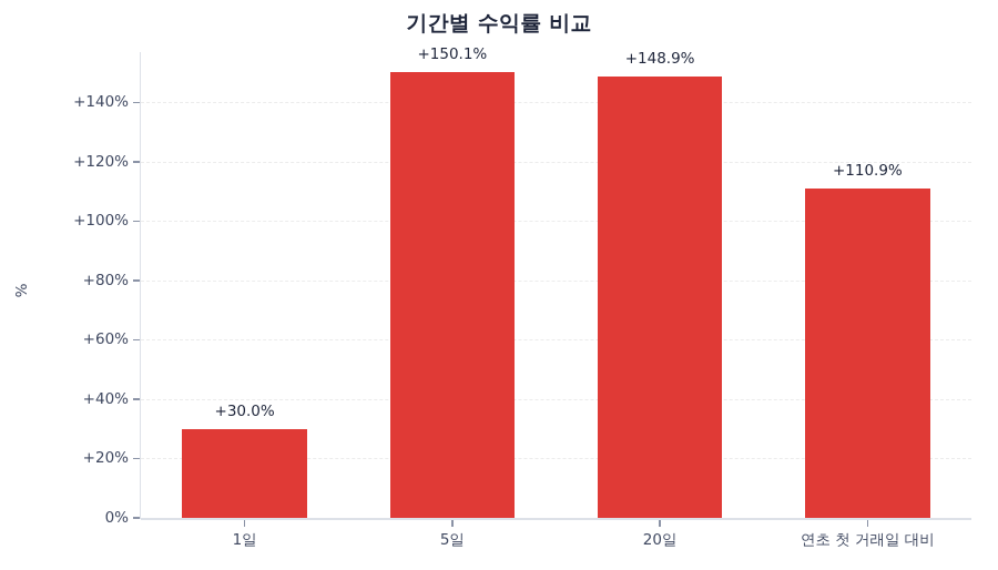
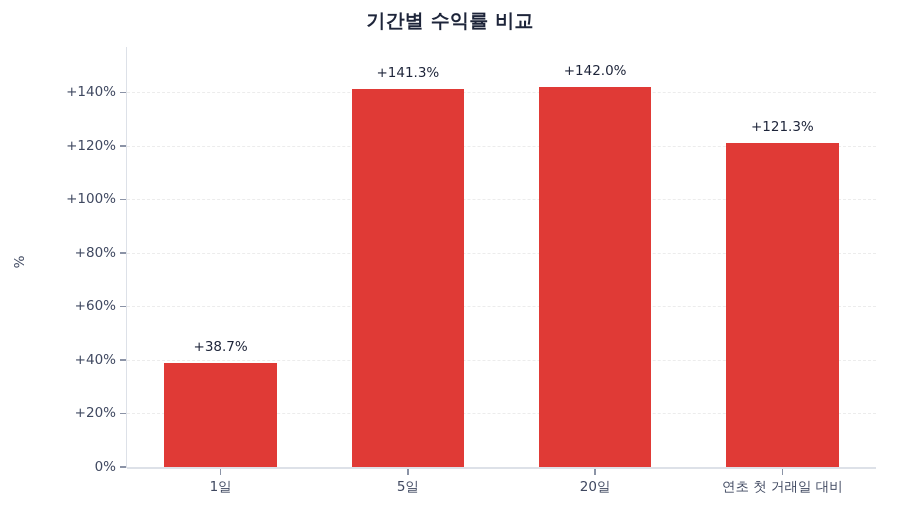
1일: +30.0% -> +38.7%
5일: +150.1% -> +141.3%
20일: +148.9% -> +142.0%
연초 첫 거래일 대비: +110.9% -> +121.3%
